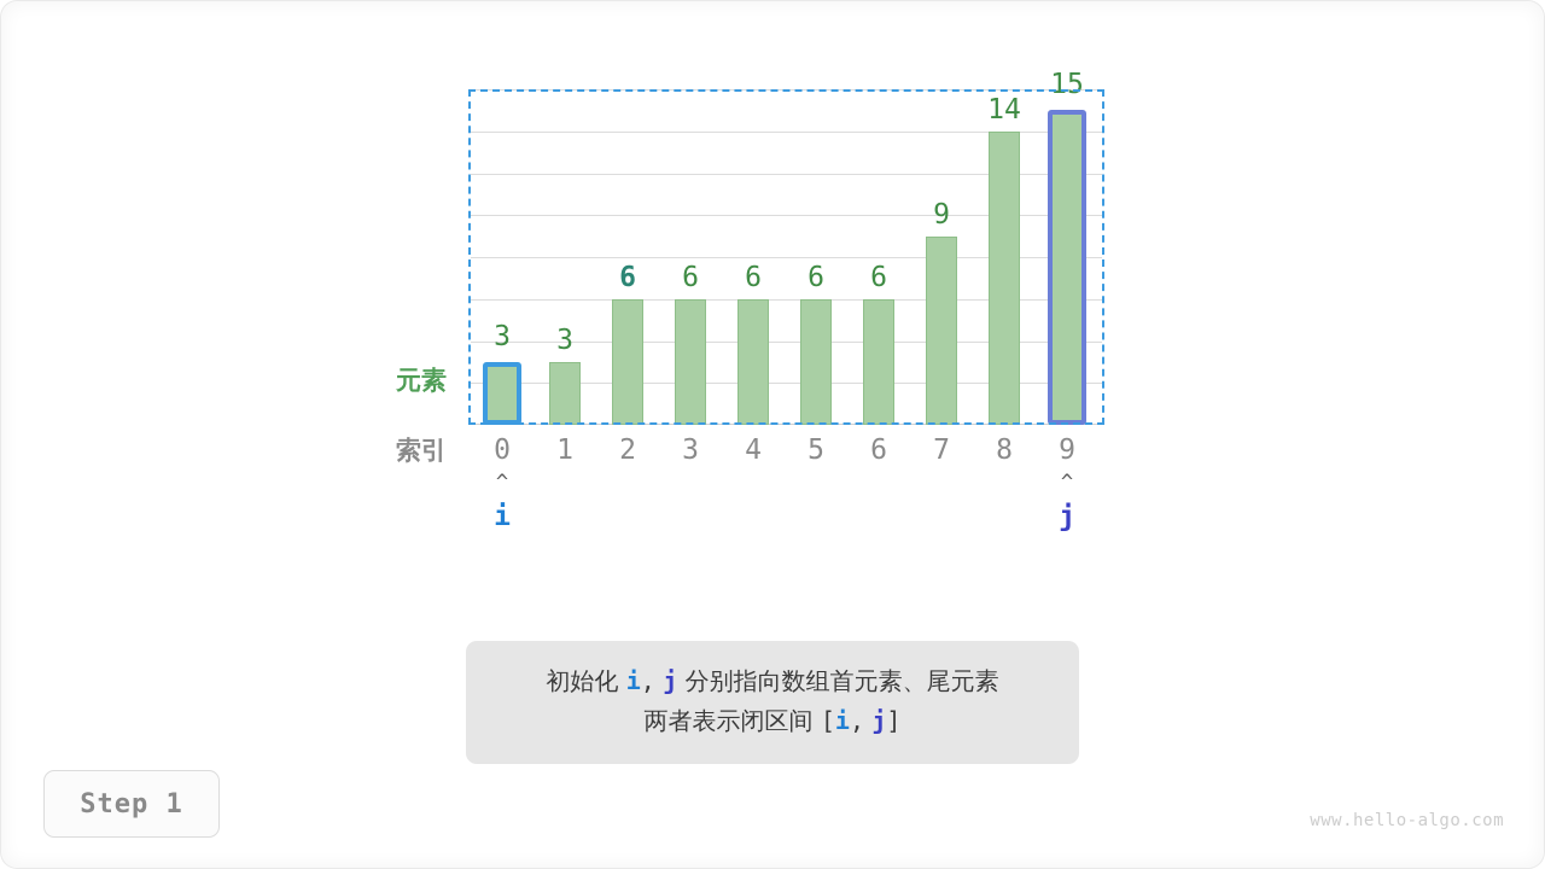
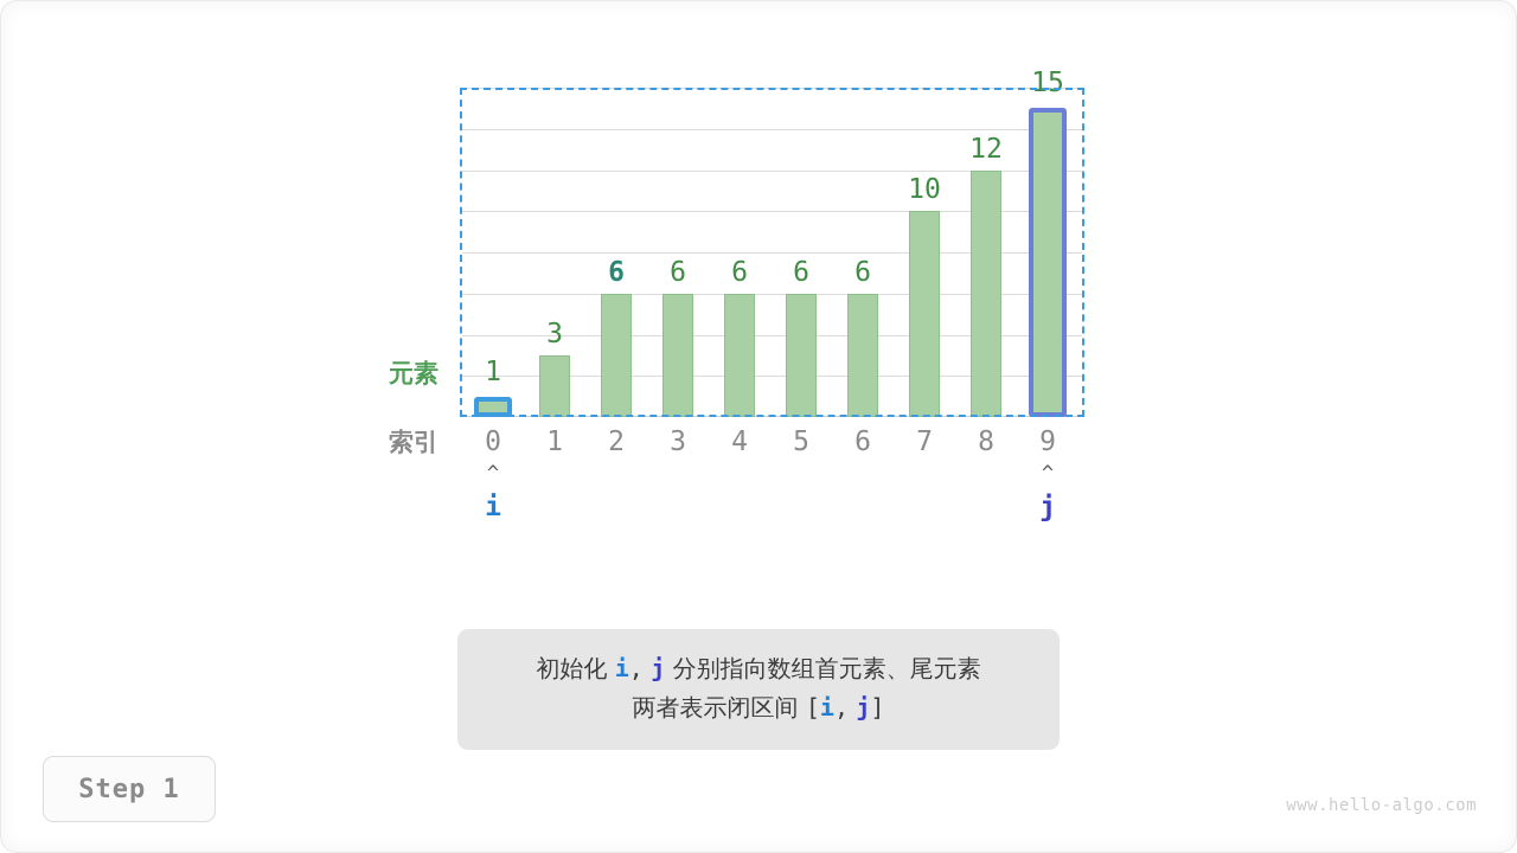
0: 3 -> 1
7: 9 -> 10
8: 14 -> 12
